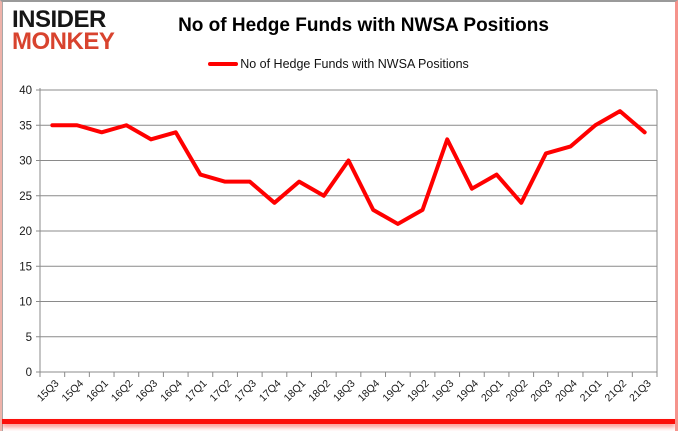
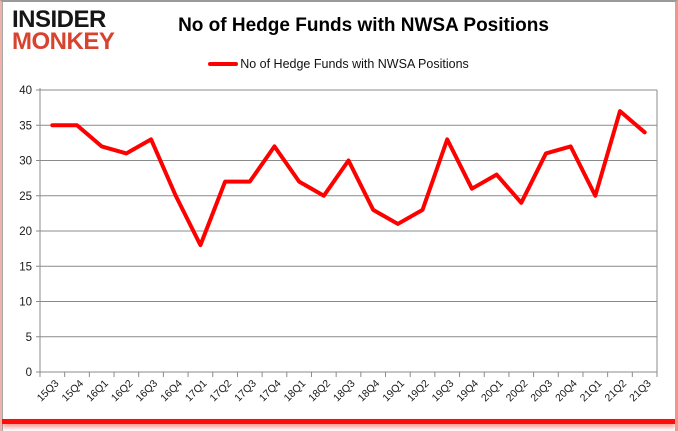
16Q1: 34 -> 32
16Q2: 35 -> 31
16Q4: 34 -> 25
17Q1: 28 -> 18
17Q4: 24 -> 32
21Q1: 35 -> 25
